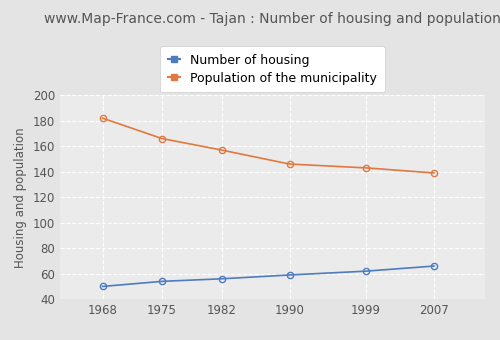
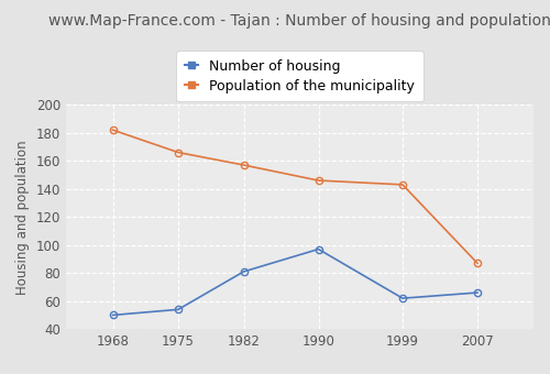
Number of housing/1982: 56 -> 81
Number of housing/1990: 59 -> 97
Population of the municipality/2007: 139 -> 87
